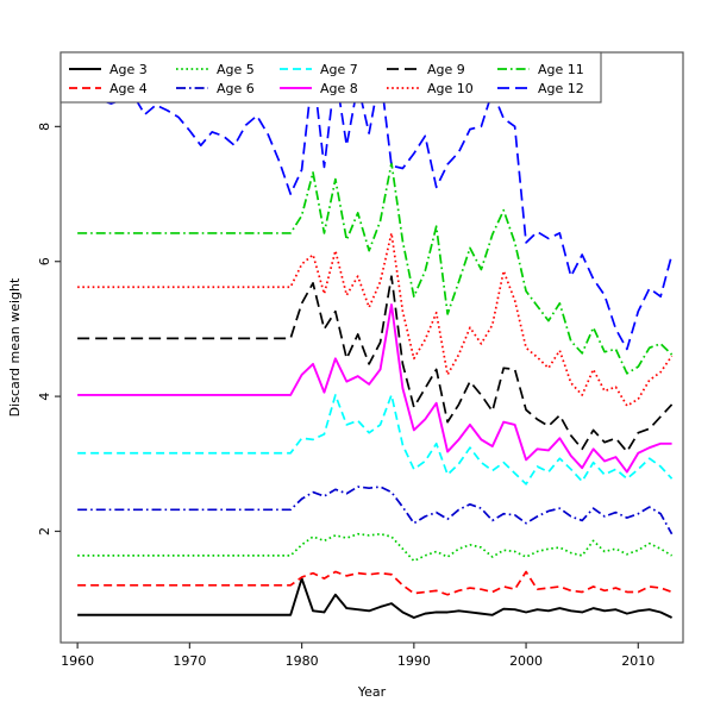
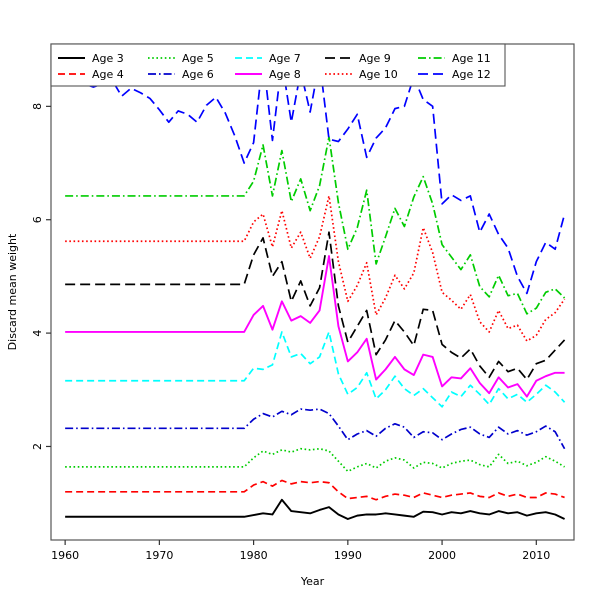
Age 3/1980: 1.3 -> 0.8
Age 4/2000: 1.4 -> 1.1
